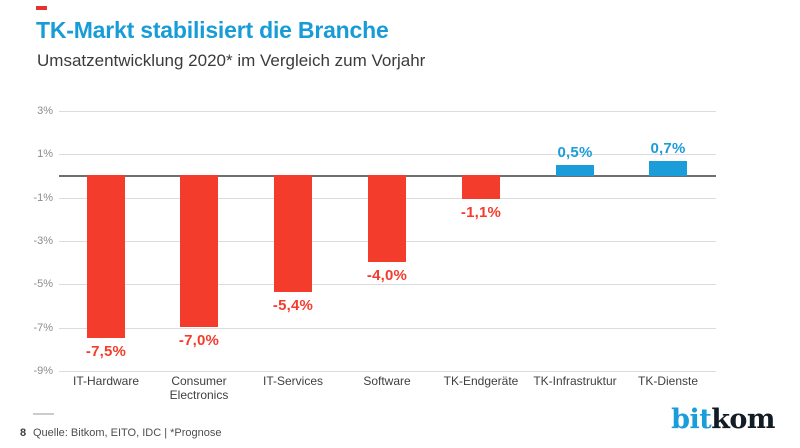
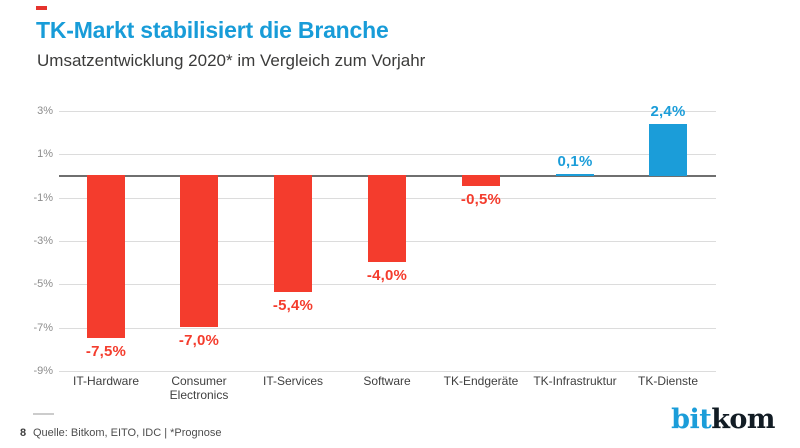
TK-Endgeräte: -1,1% -> -0,5%
TK-Infrastruktur: 0,5% -> 0,1%
TK-Dienste: 0,7% -> 2,4%
